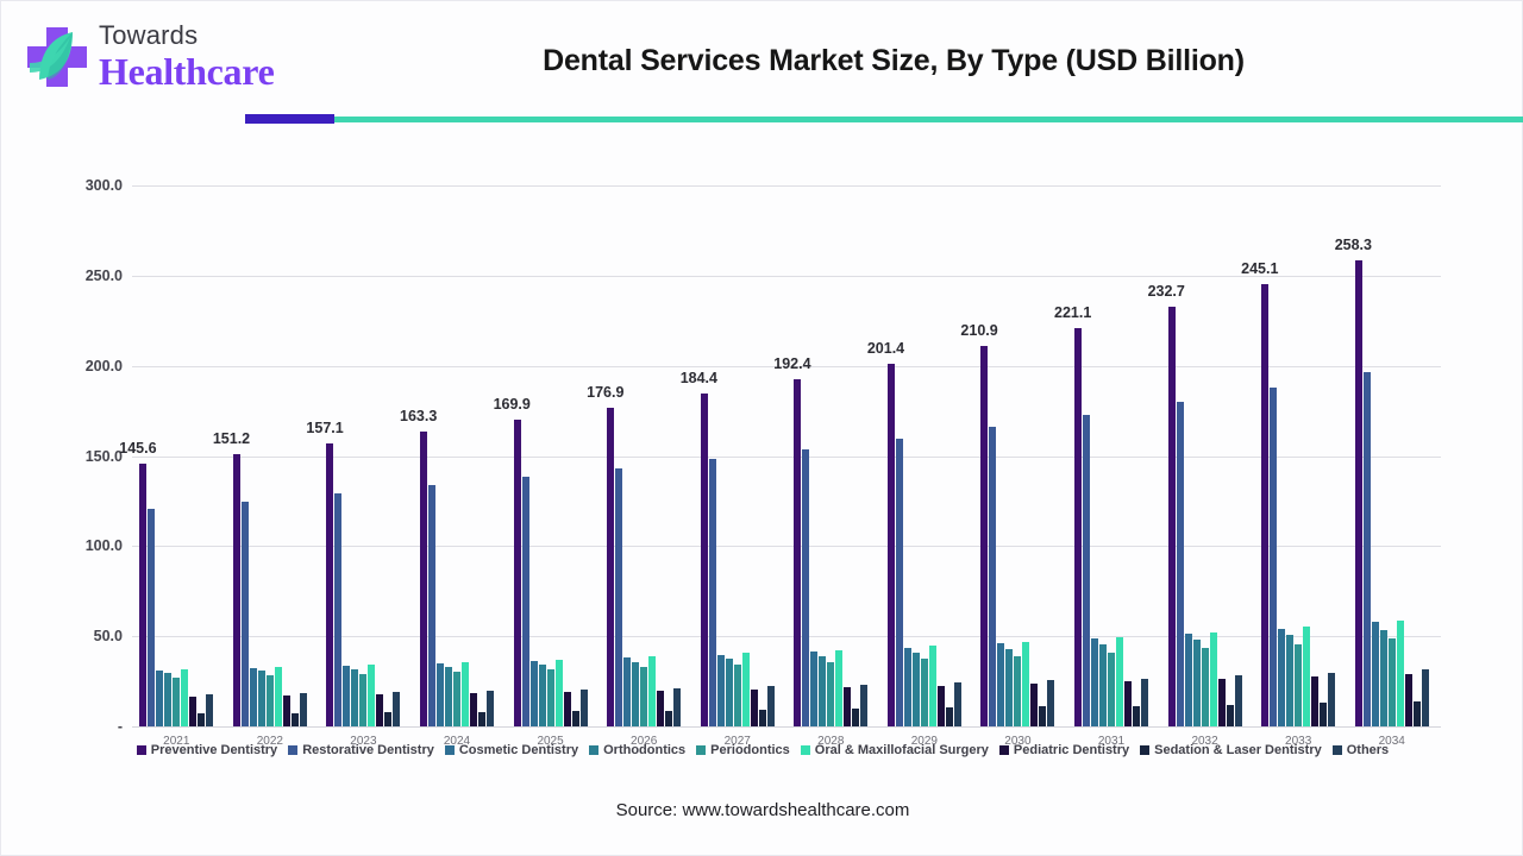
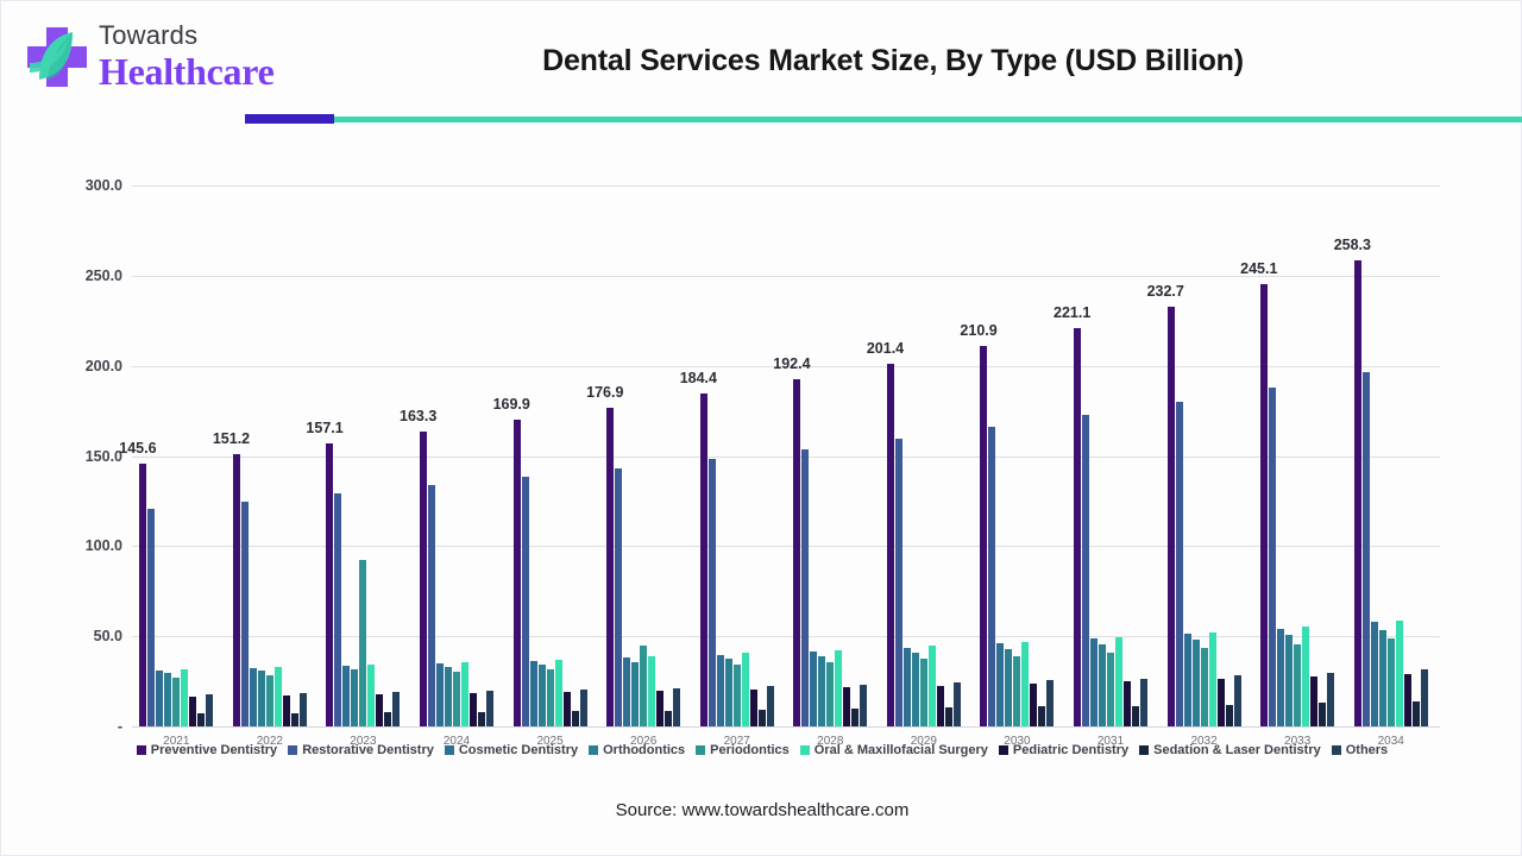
Periodontics/2023: 29 -> 92
Periodontics/2026: 33 -> 45
